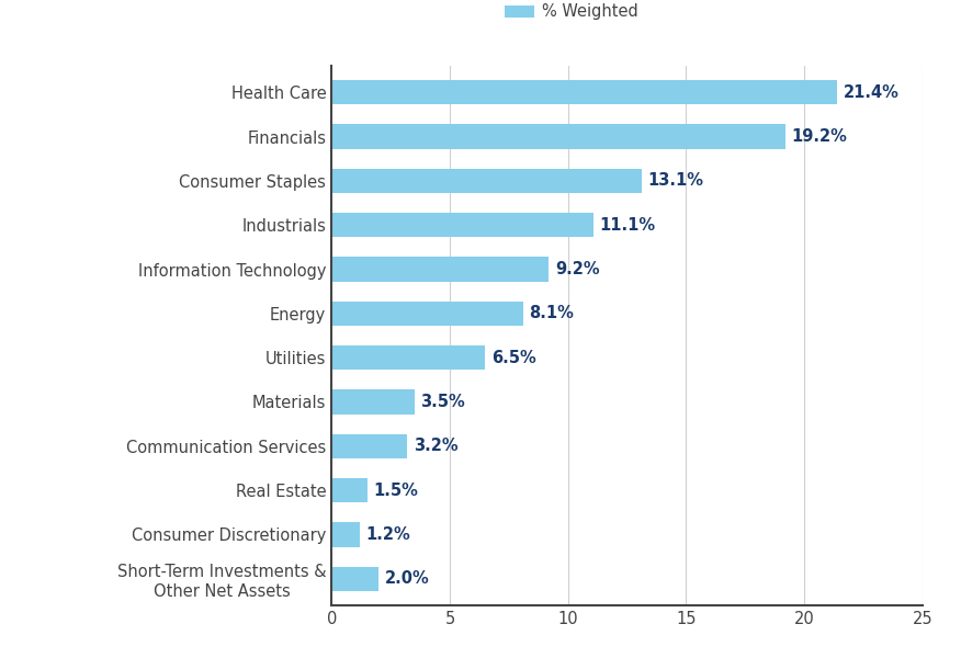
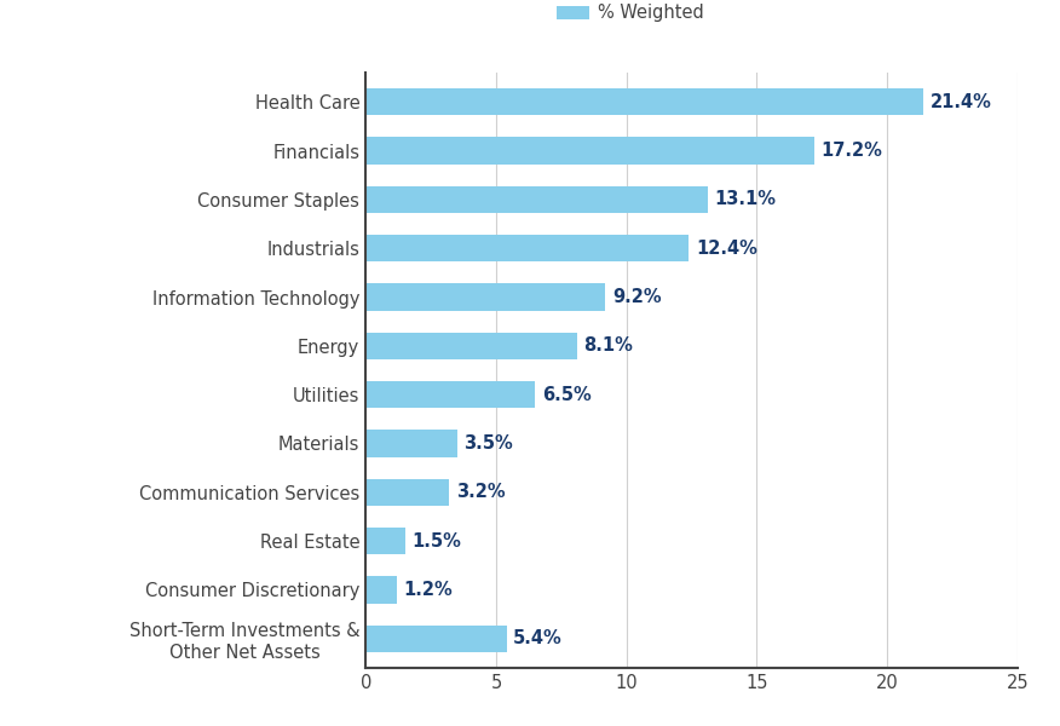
Financials: 19.2% -> 17.2%
Industrials: 11.1% -> 12.4%
Short-Term Investments & Other Net Assets: 2.0% -> 5.4%
